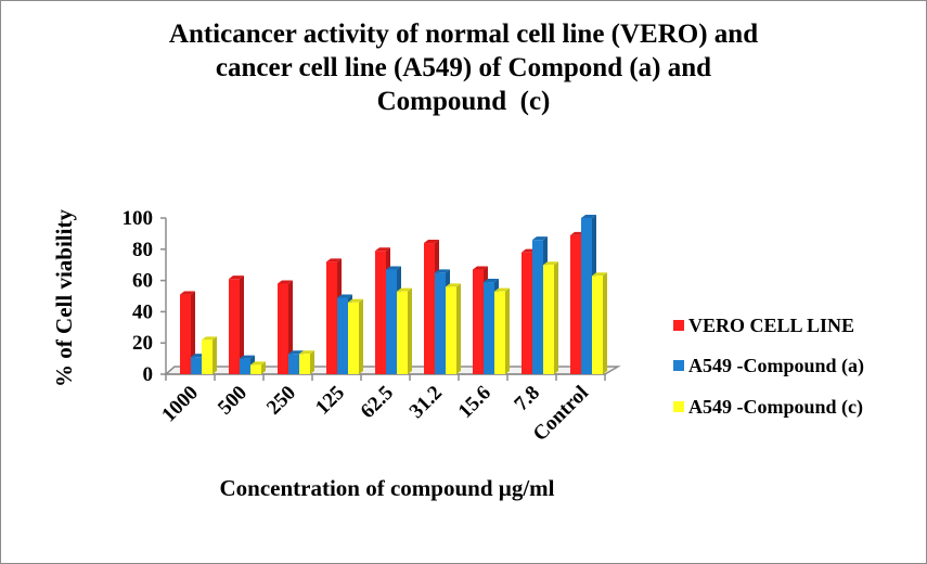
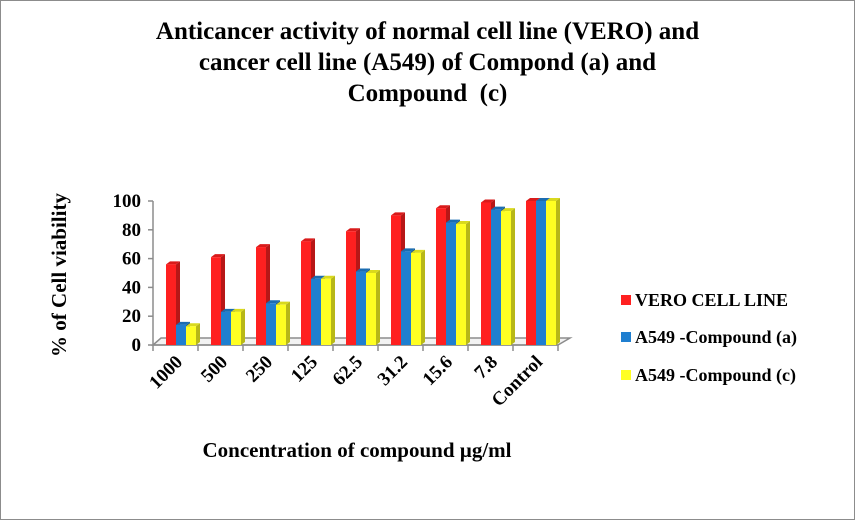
VERO CELL LINE/1000: 51 -> 56
A549 -Compound (a)/1000: 11 -> 14
A549 -Compound (c)/1000: 22 -> 13
A549 -Compound (a)/500: 10 -> 23
A549 -Compound (c)/500: 6 -> 23
VERO CELL LINE/250: 58 -> 68
A549 -Compound (a)/250: 13 -> 29
A549 -Compound (c)/250: 13 -> 28
A549 -Compound (a)/125: 49 -> 46
A549 -Compound (a)/62.5: 67 -> 51
A549 -Compound (c)/62.5: 53 -> 50
VERO CELL LINE/31.2: 84 -> 90
A549 -Compound (c)/31.2: 56 -> 64
VERO CELL LINE/15.6: 67 -> 95
A549 -Compound (a)/15.6: 59 -> 85
A549 -Compound (c)/15.6: 53 -> 84
VERO CELL LINE/7.8: 78 -> 99
A549 -Compound (a)/7.8: 86 -> 94
A549 -Compound (c)/7.8: 70 -> 93
VERO CELL LINE/Control: 89 -> 100
A549 -Compound (c)/Control: 63 -> 100
